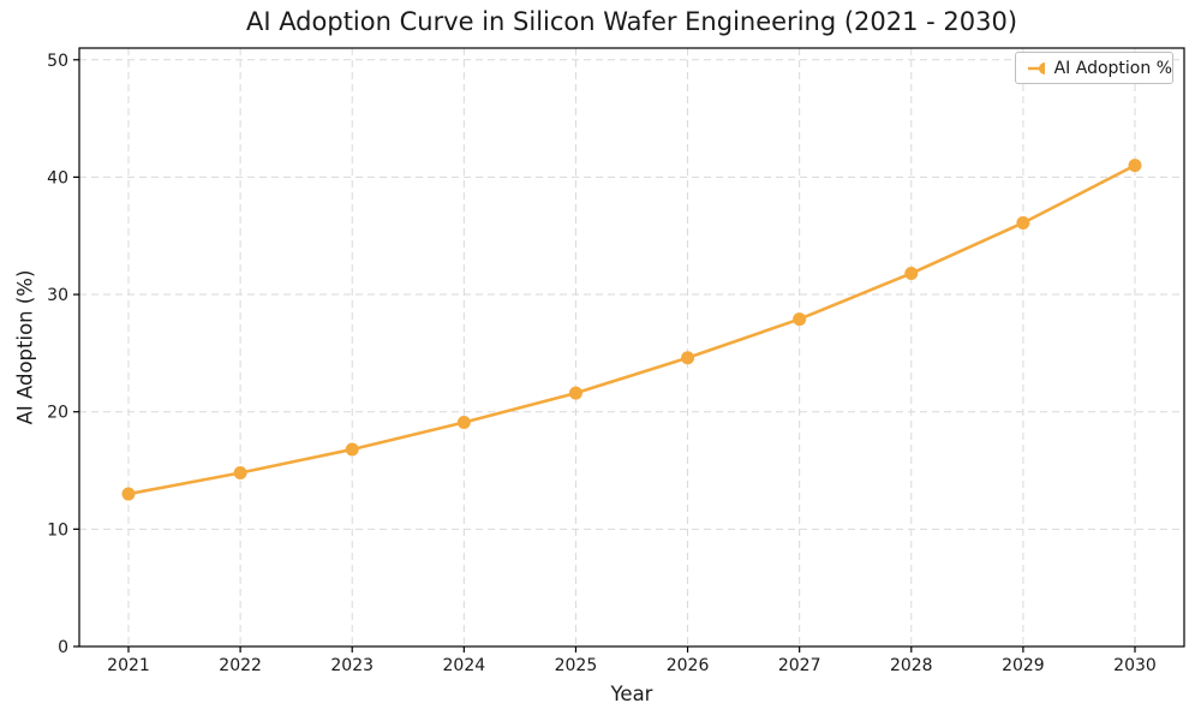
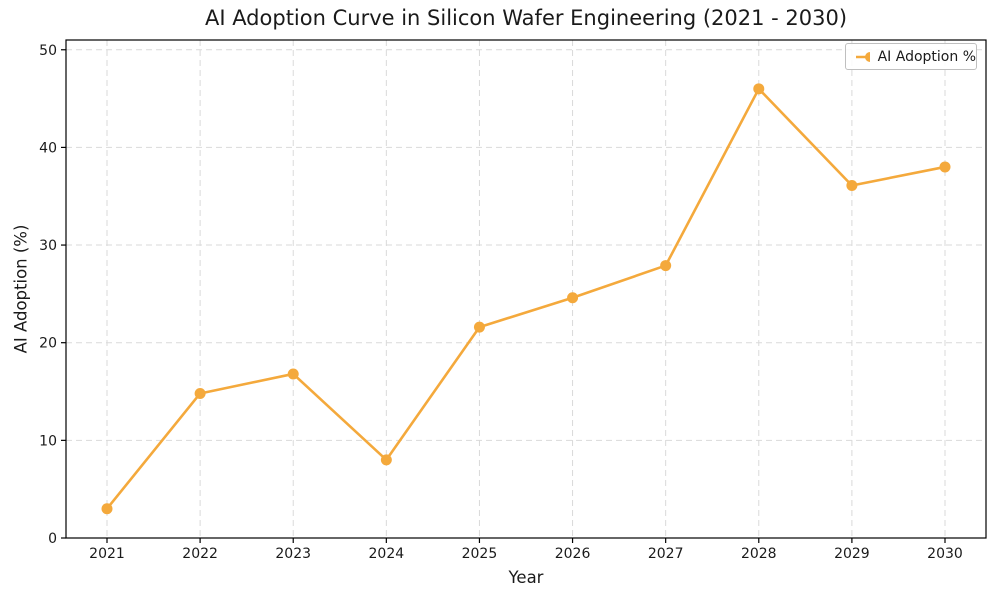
2021: 13 -> 3
2024: 19 -> 8
2028: 32 -> 46
2030: 41 -> 38
